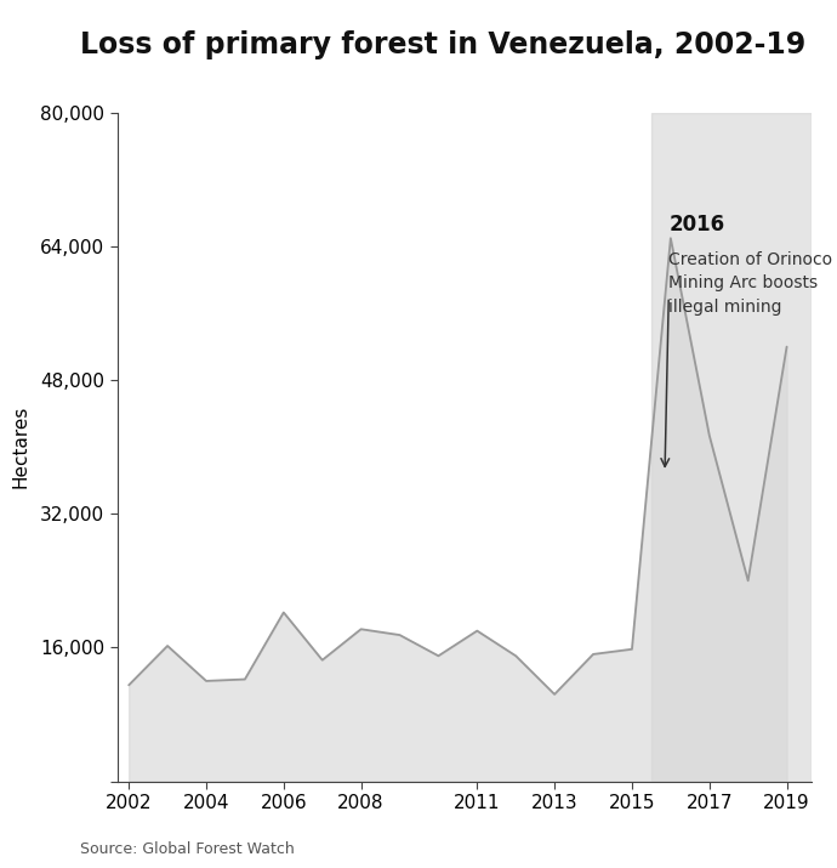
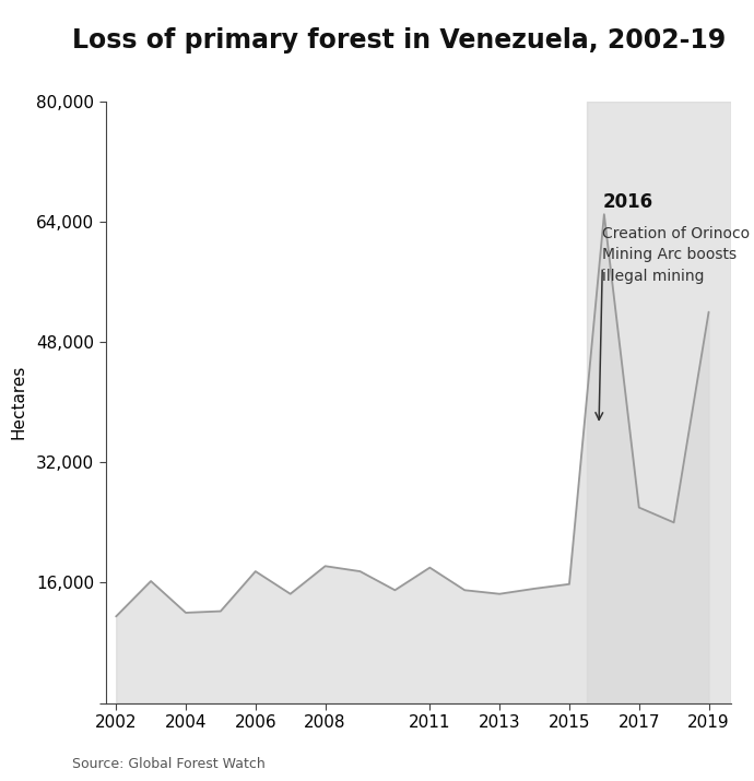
2006: 20,200 -> 17,500
2013: 10,400 -> 14,500
2017: 41,400 -> 26,000
